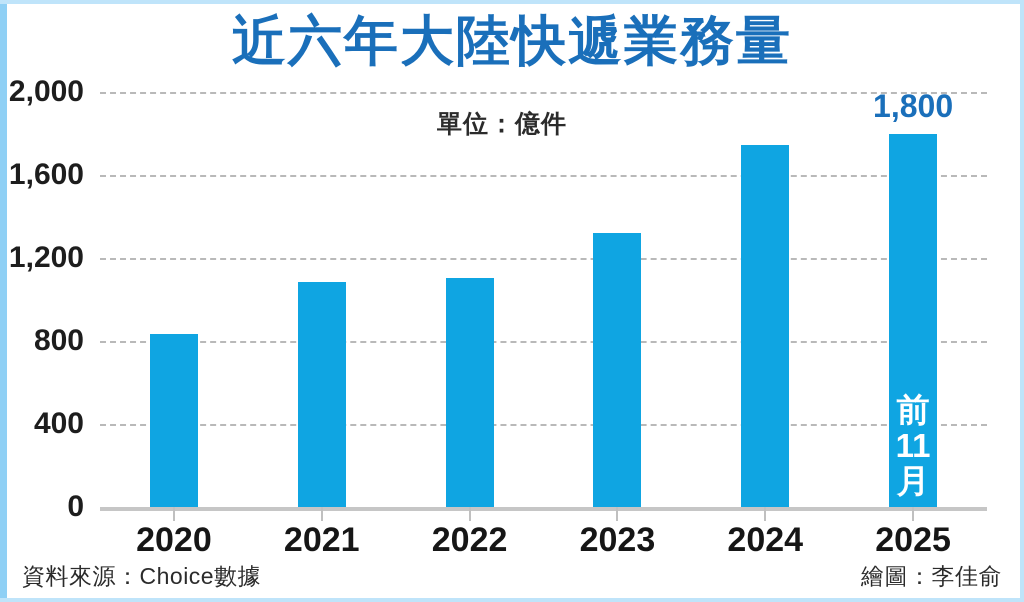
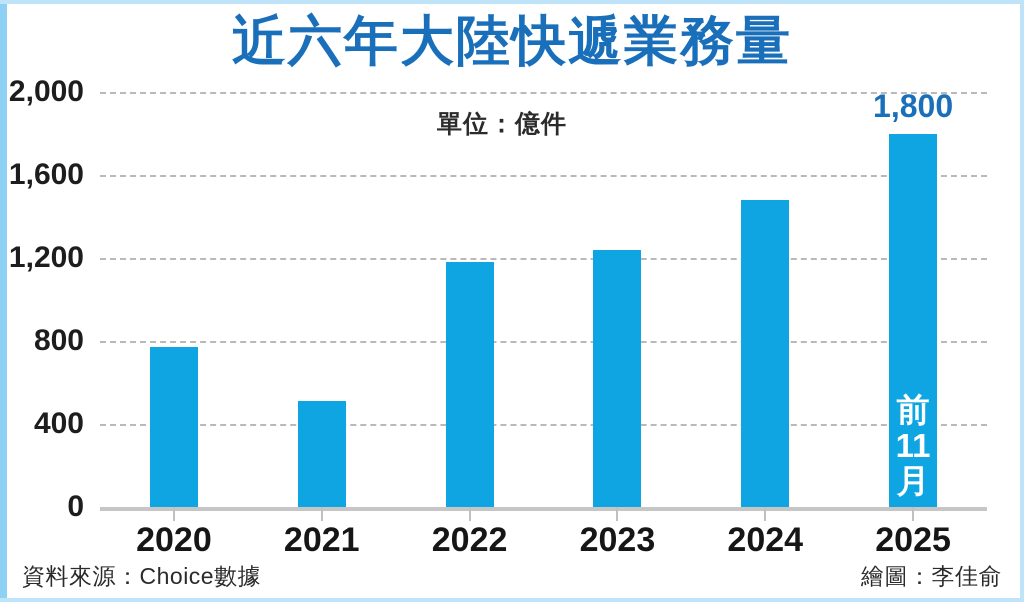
2020: 830 -> 770
2021: 1080 -> 510
2022: 1110 -> 1180
2023: 1320 -> 1240
2024: 1740 -> 1480
